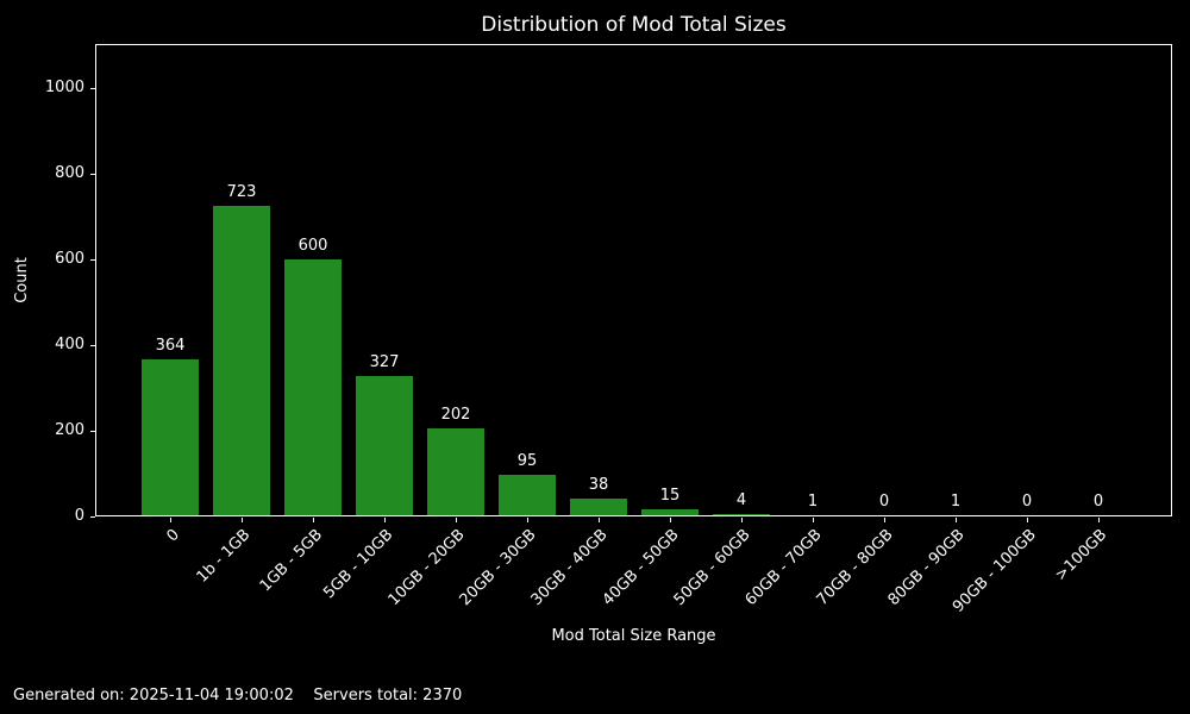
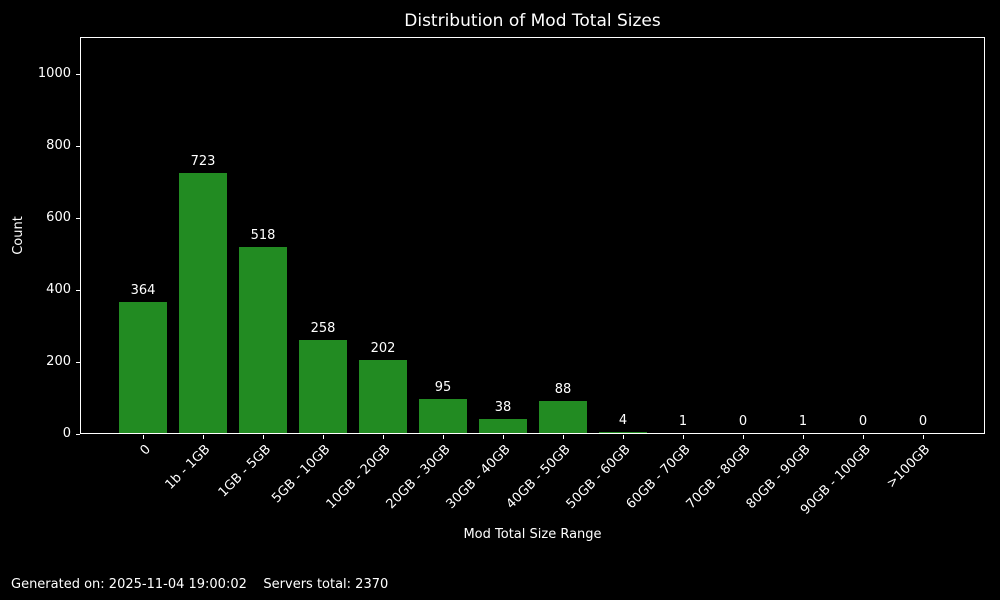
1GB - 5GB: 600 -> 518
5GB - 10GB: 327 -> 258
40GB - 50GB: 15 -> 88
